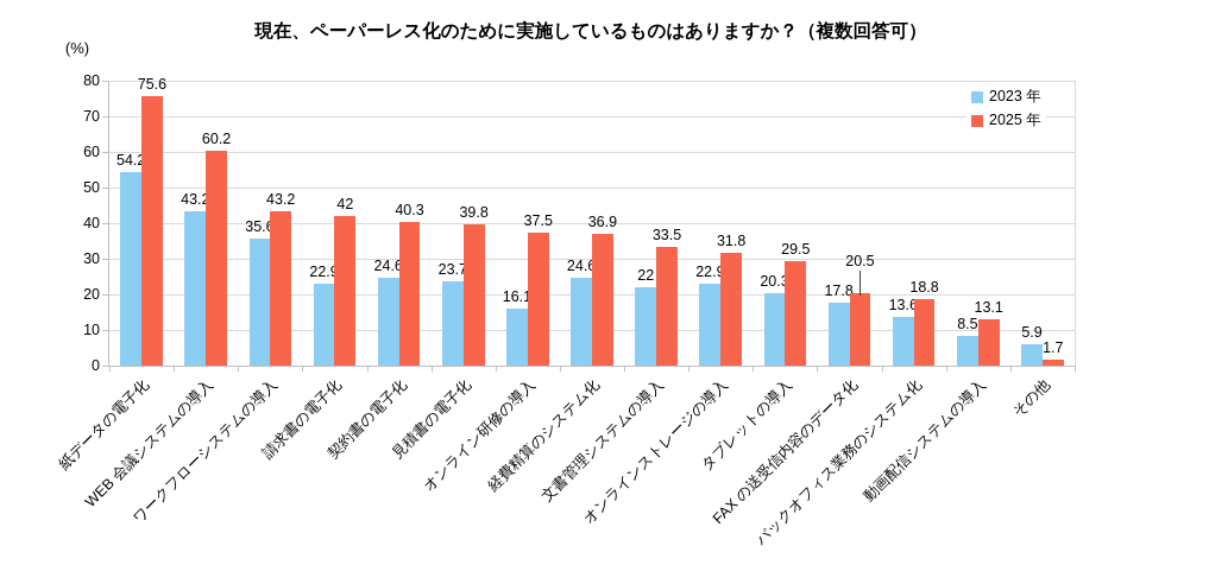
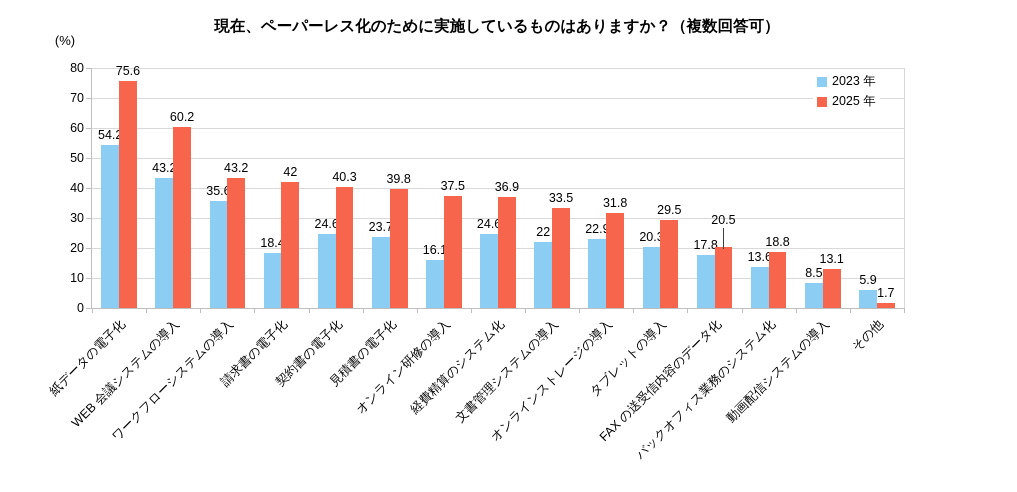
2023 年/請求書の電子化: 22.9 -> 18.4
